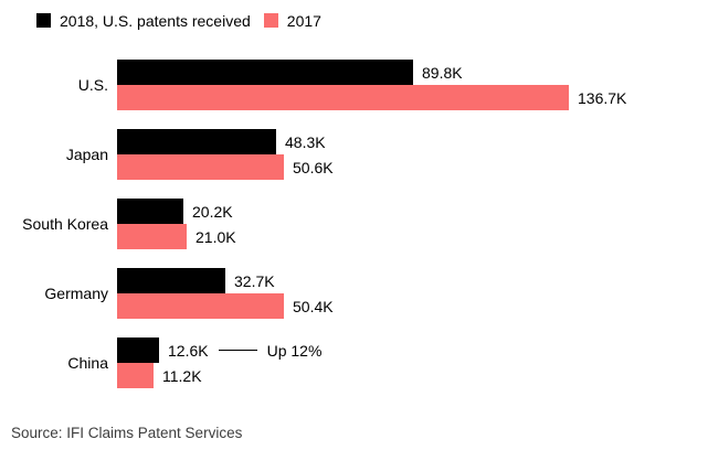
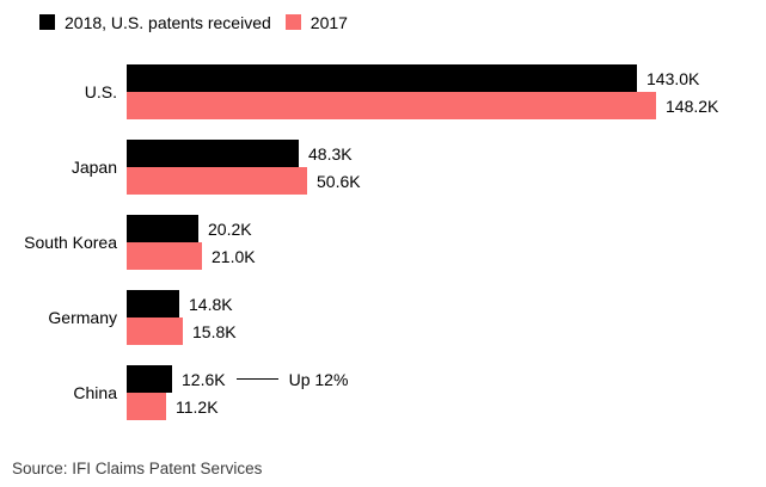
2018, U.S. patents received/U.S.: 89.8K -> 143.0K
2017/U.S.: 136.7K -> 148.2K
2018, U.S. patents received/Germany: 32.7K -> 14.8K
2017/Germany: 50.4K -> 15.8K
